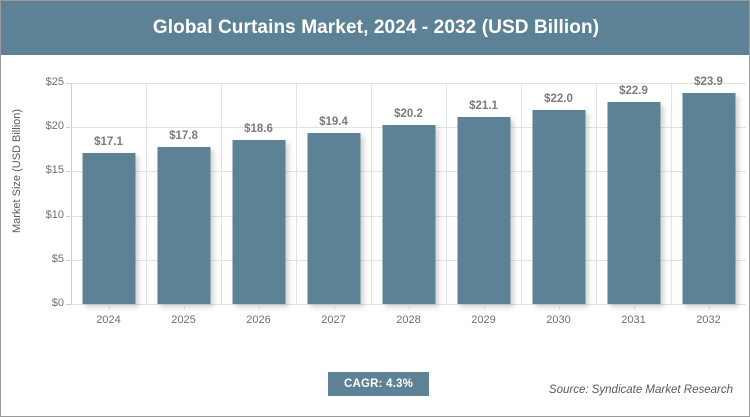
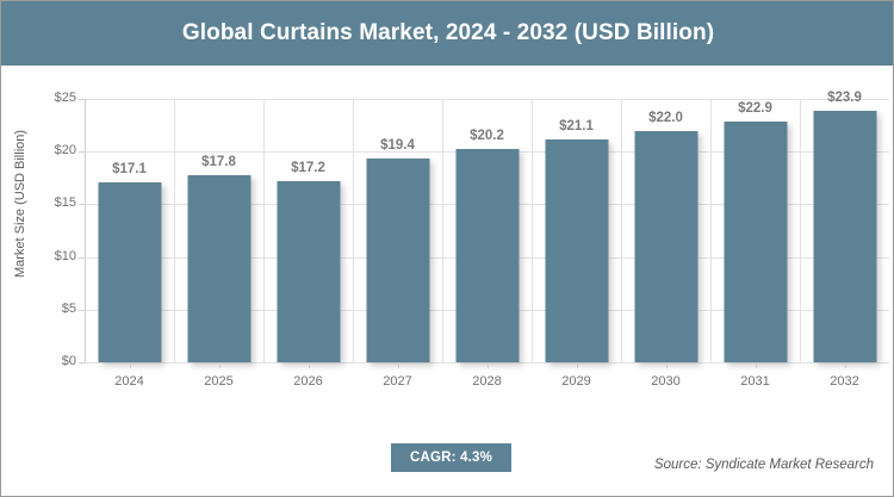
2026: $18.6 -> $17.2
